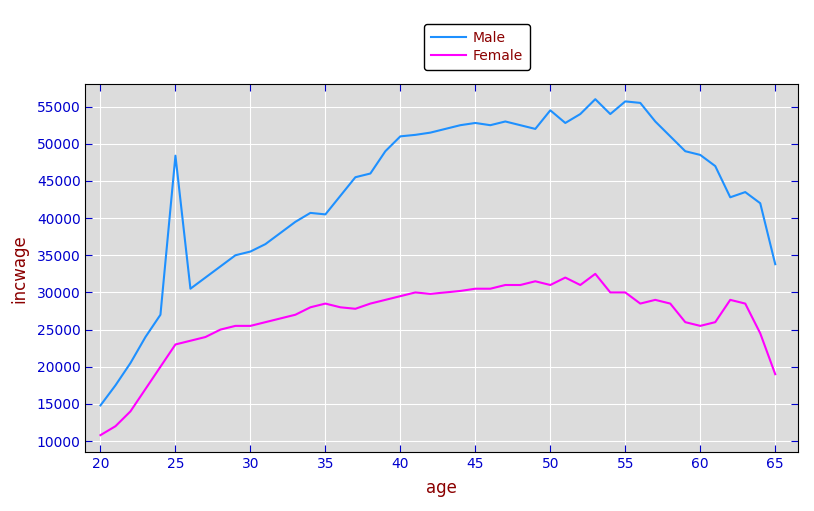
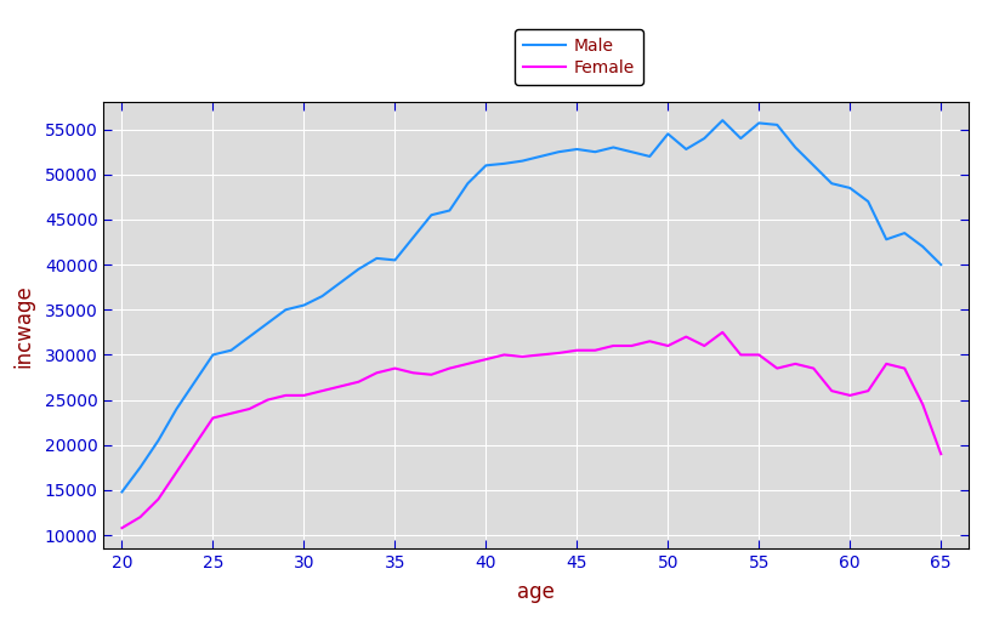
Male/25: 48400 -> 30000
Male/65: 33800 -> 40000
